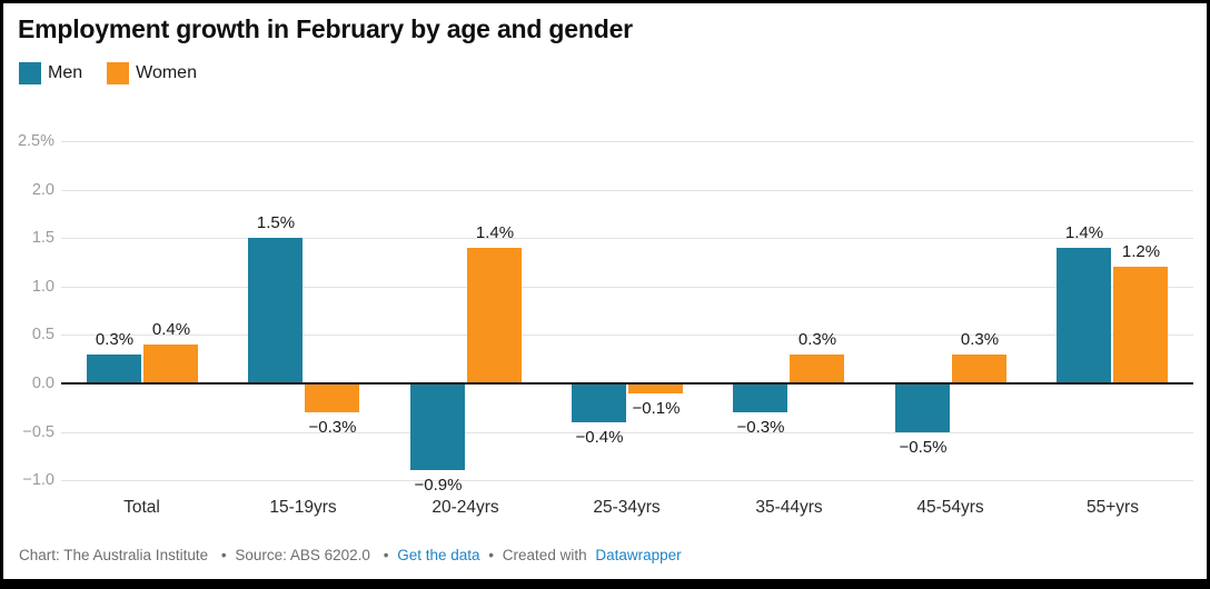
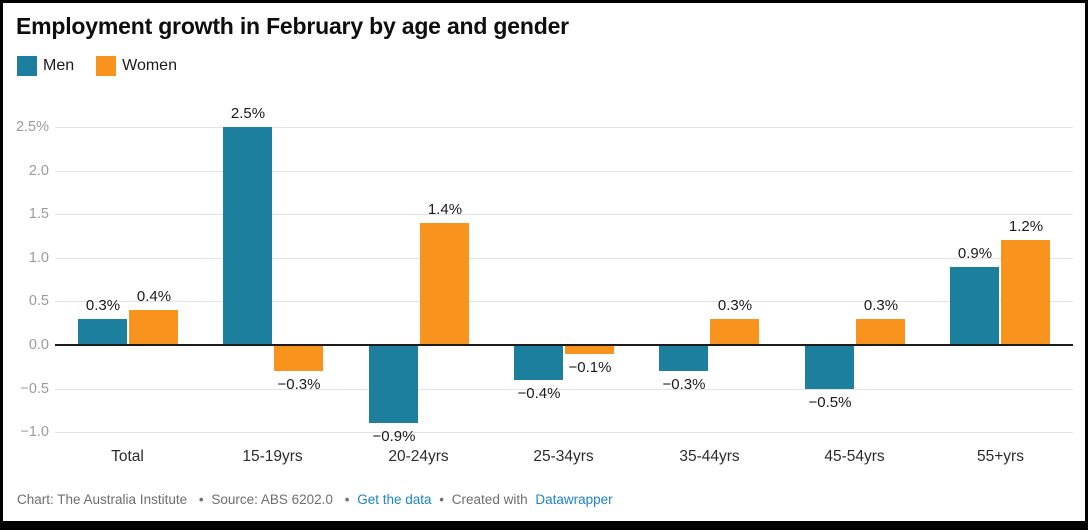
Men/15-19yrs: 1.5% -> 2.5%
Men/55+yrs: 1.4% -> 0.9%
